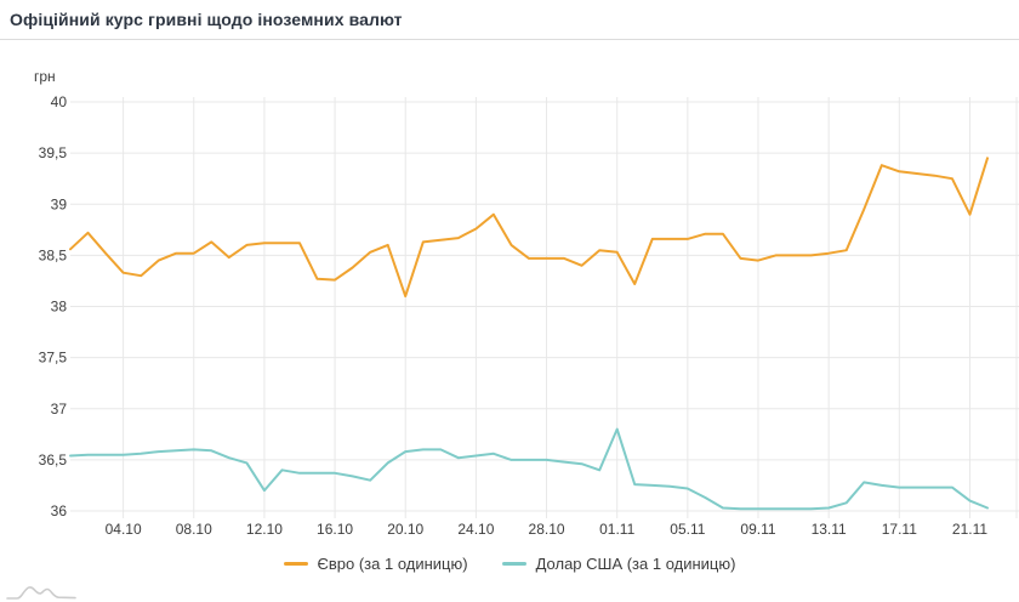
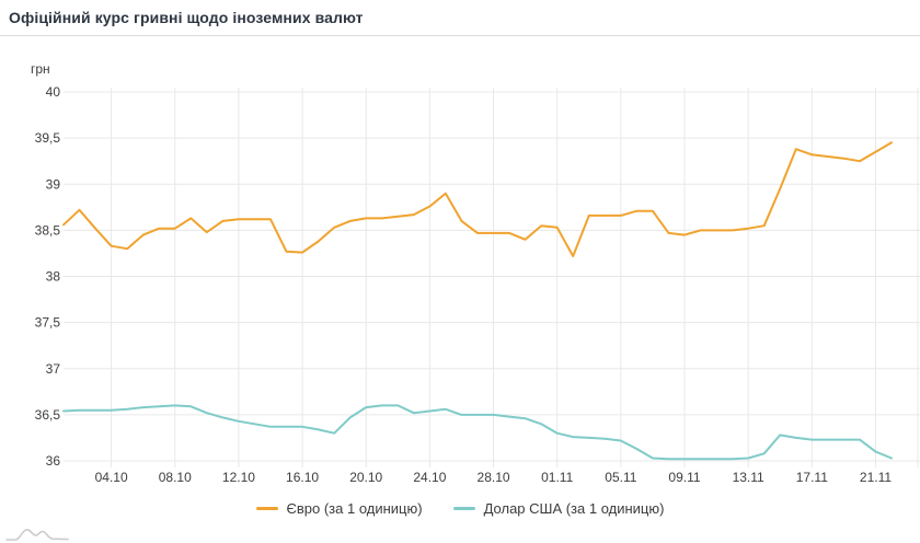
Долар США (за 1 одиницю)/12.10: 36.2 -> 36.4
Євро (за 1 одиницю)/20.10: 38.1 -> 38.6
Долар США (за 1 одиницю)/01.11: 36.8 -> 36.3
Євро (за 1 одиницю)/21.11: 38.9 -> 39.4
